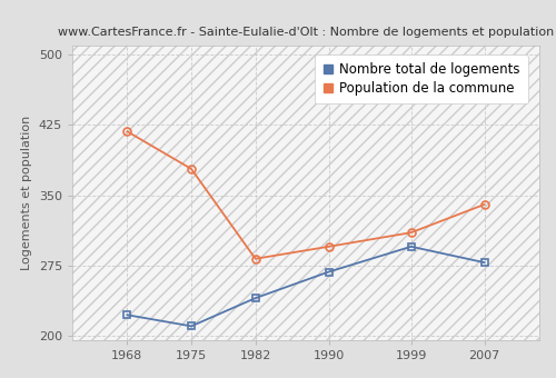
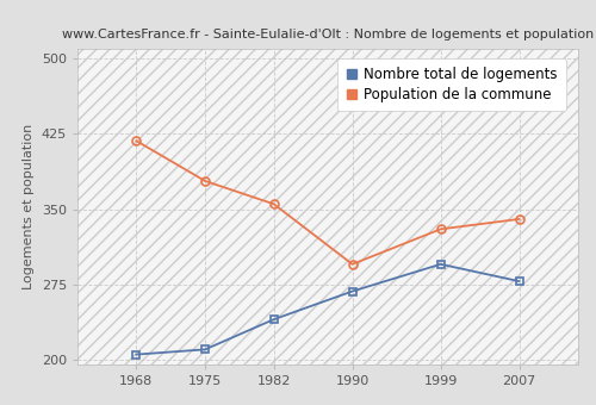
Nombre total de logements/1968: 222 -> 205
Population de la commune/1982: 282 -> 355
Population de la commune/1999: 310 -> 330
